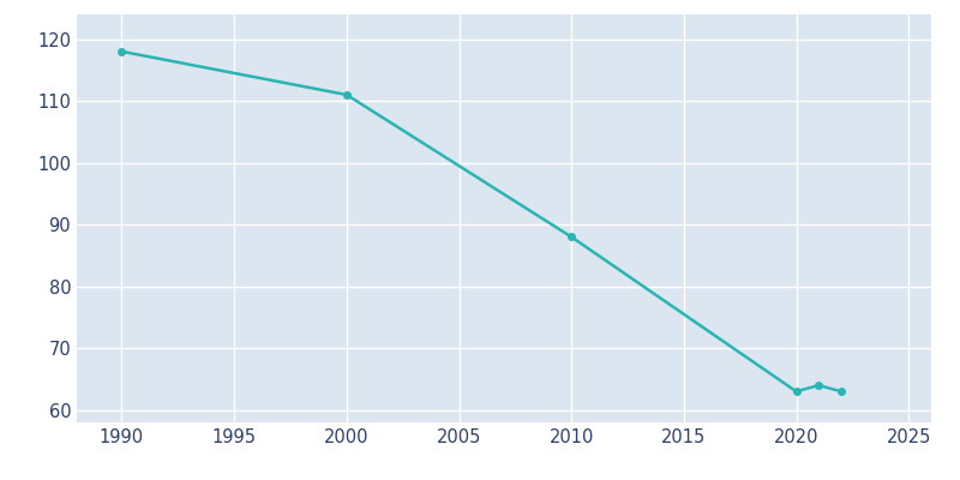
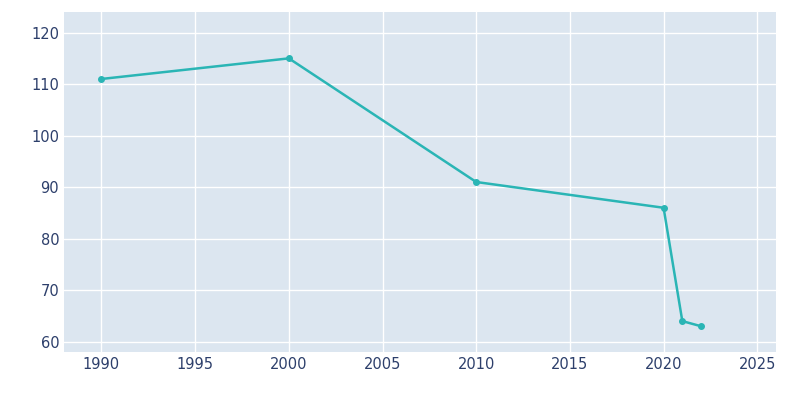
1990: 118 -> 111
2000: 111 -> 115
2010: 88 -> 91
2020: 63 -> 86
